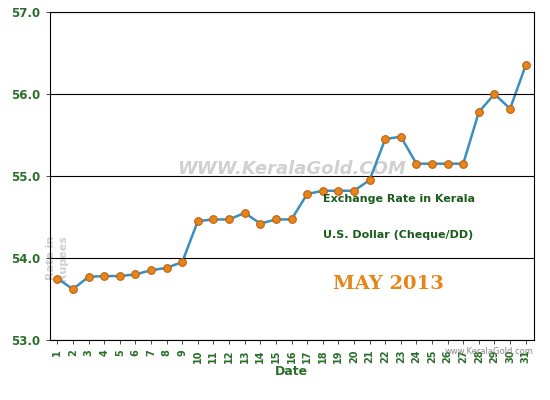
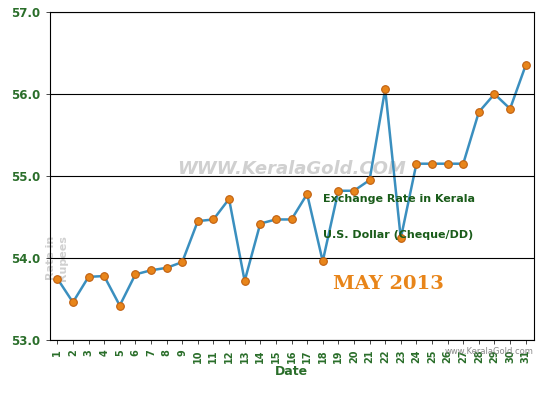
2: 53.62 -> 53.46
5: 53.78 -> 53.42
12: 54.47 -> 54.72
13: 54.55 -> 53.72
18: 54.82 -> 53.96
22: 55.45 -> 56.06
23: 55.48 -> 54.24
